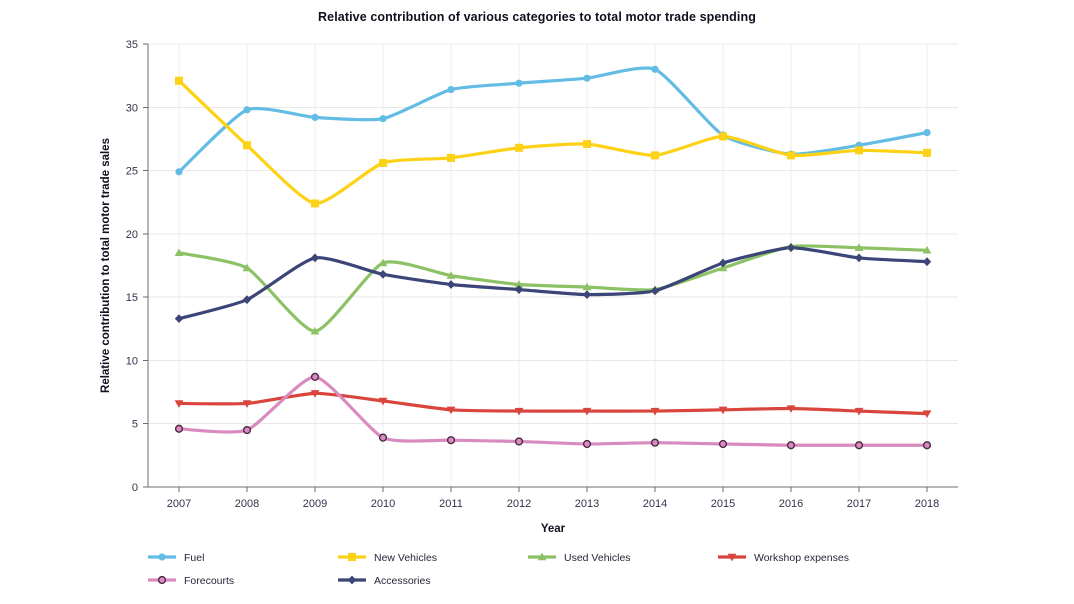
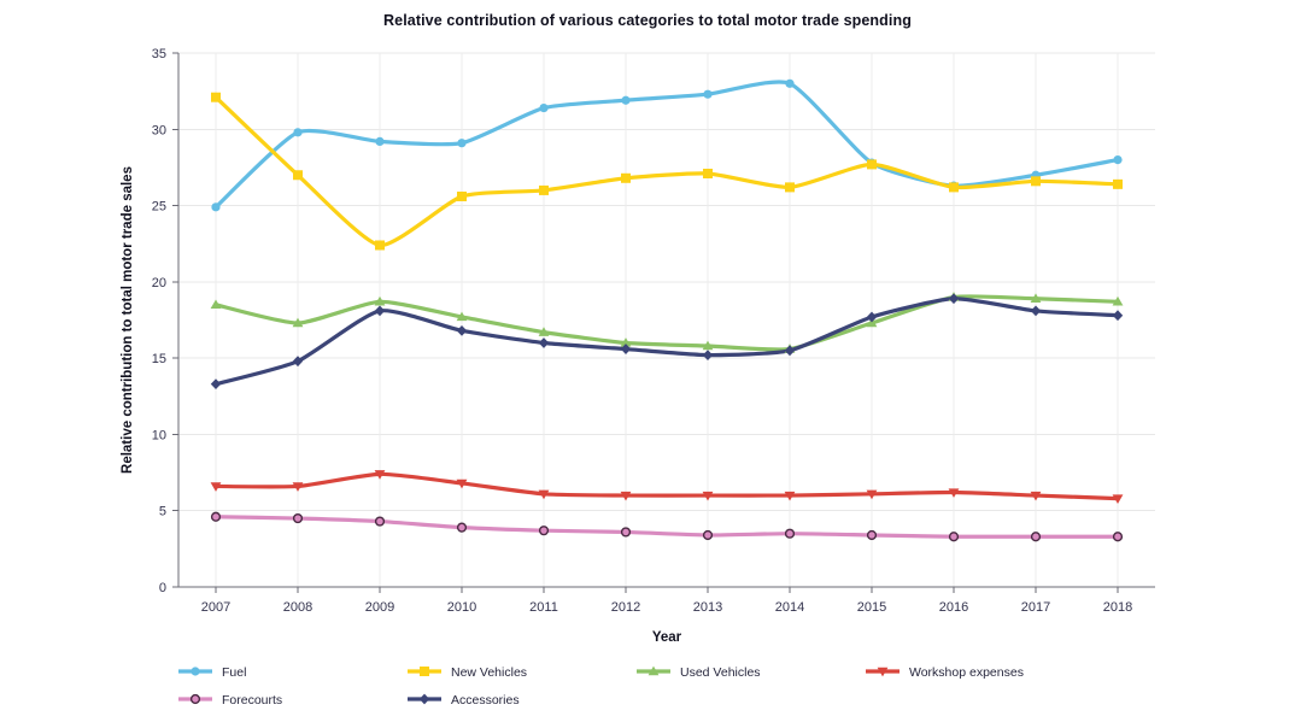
Used Vehicles/2009: 12.3 -> 18.7
Forecourts/2009: 8.7 -> 4.3
